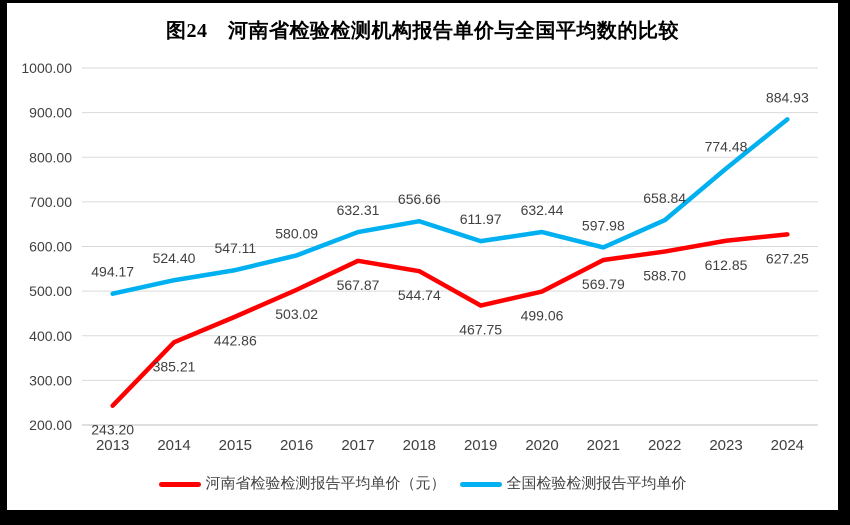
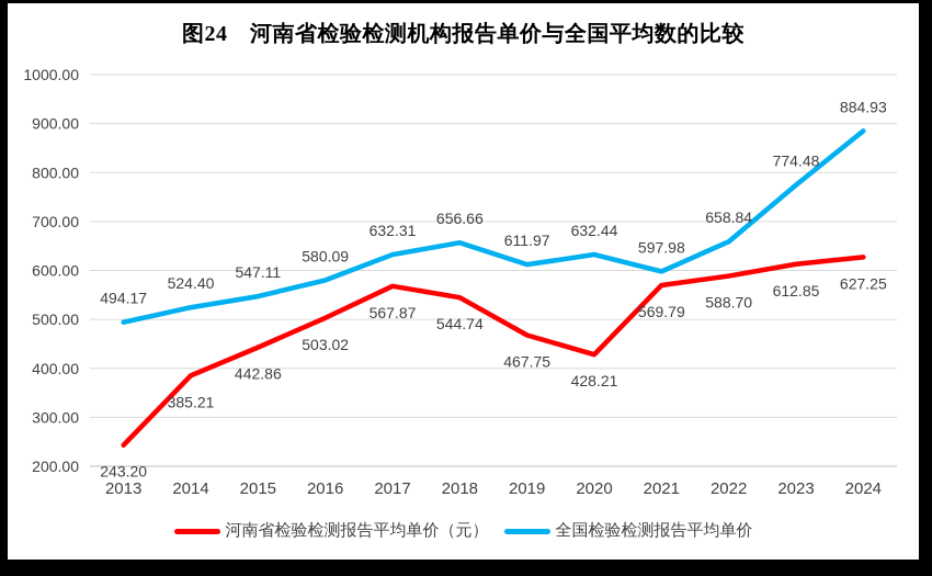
河南省检验检测报告平均单价（元）/2020: 499.06 -> 428.21
